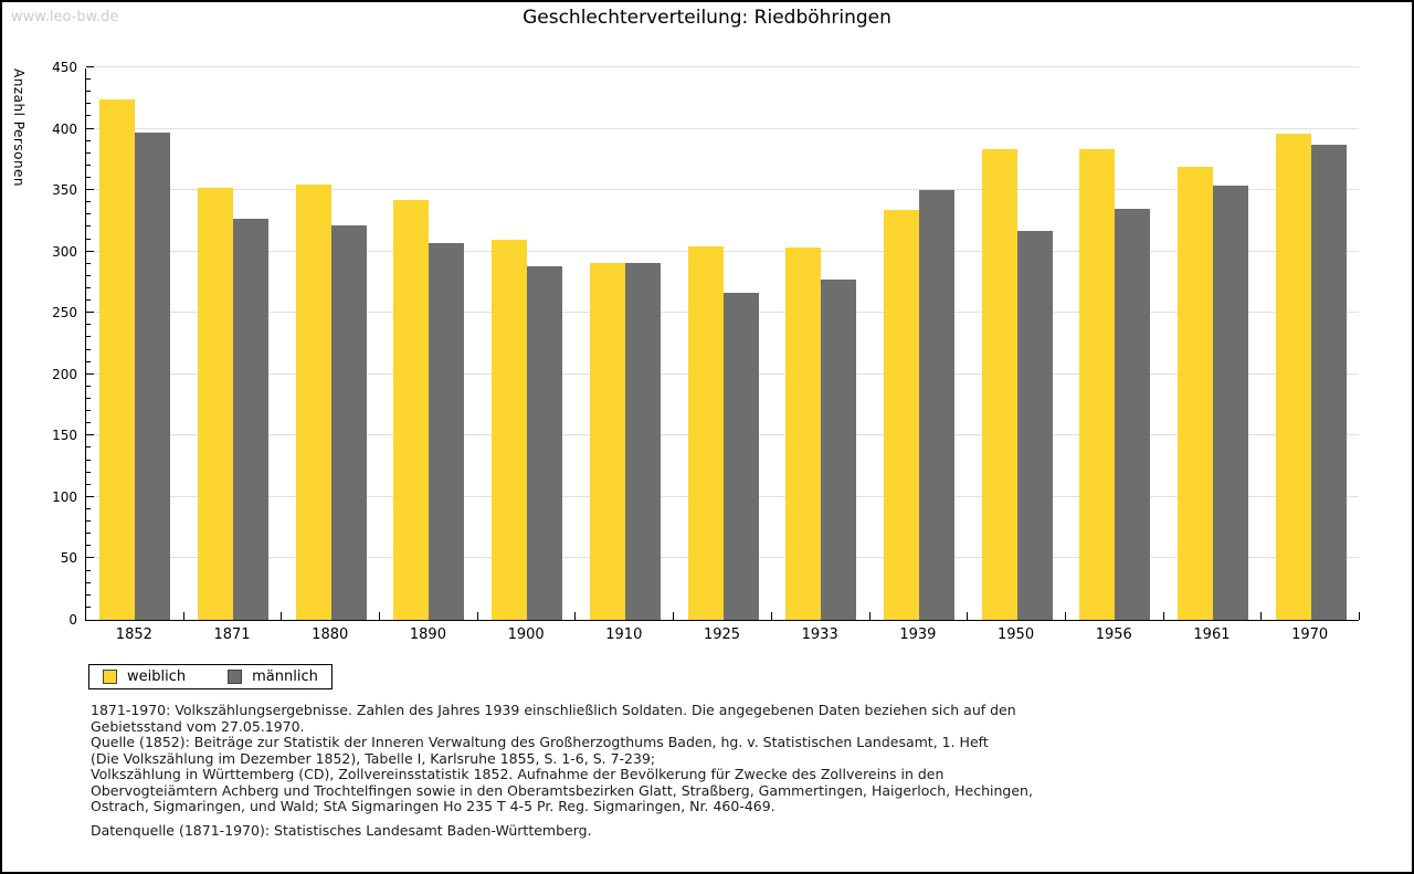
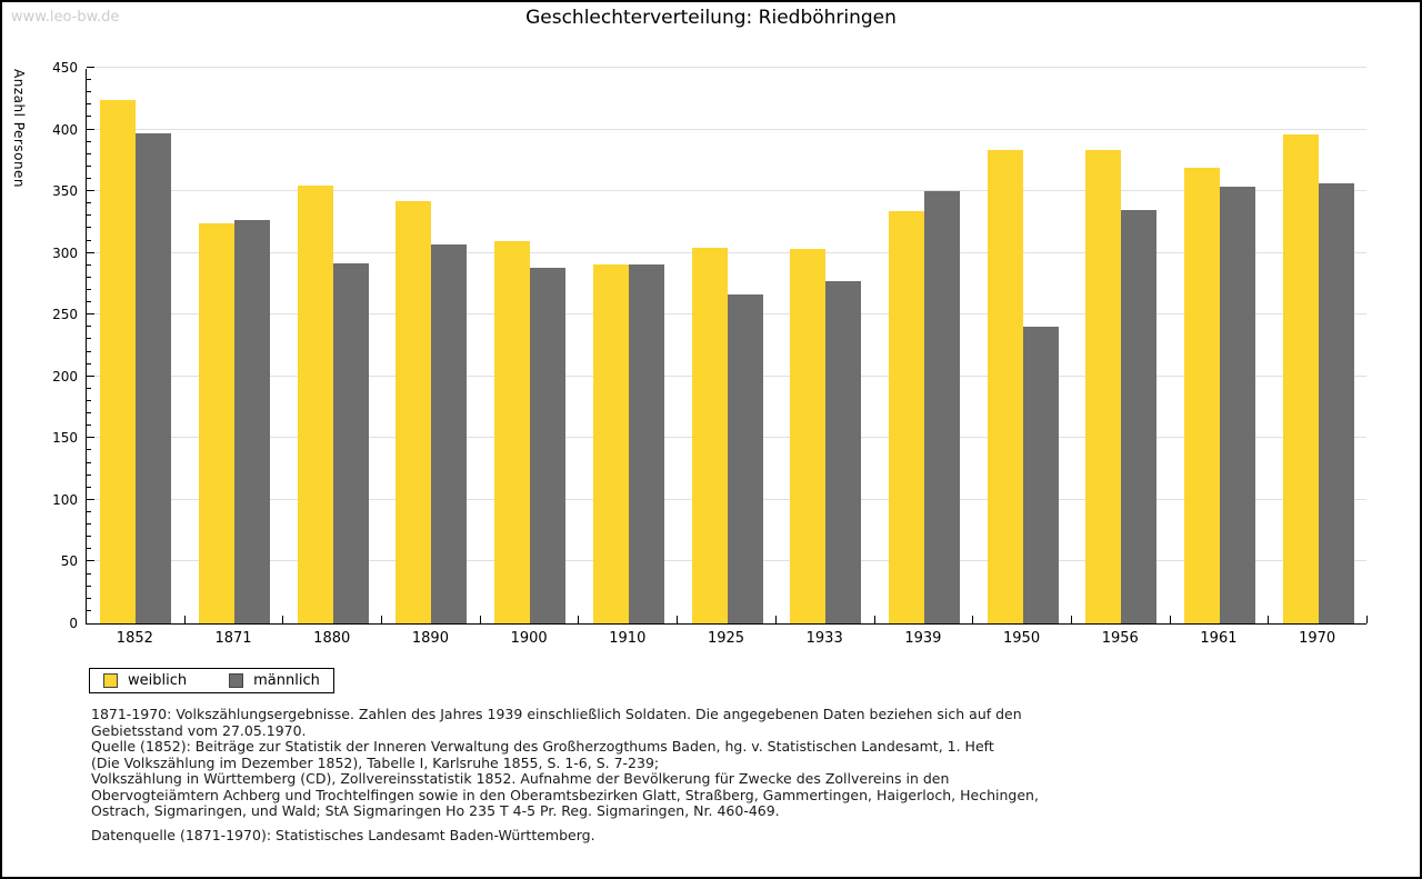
weiblich/1871: 352 -> 324
männlich/1880: 321 -> 292
männlich/1950: 317 -> 240
männlich/1970: 387 -> 356
